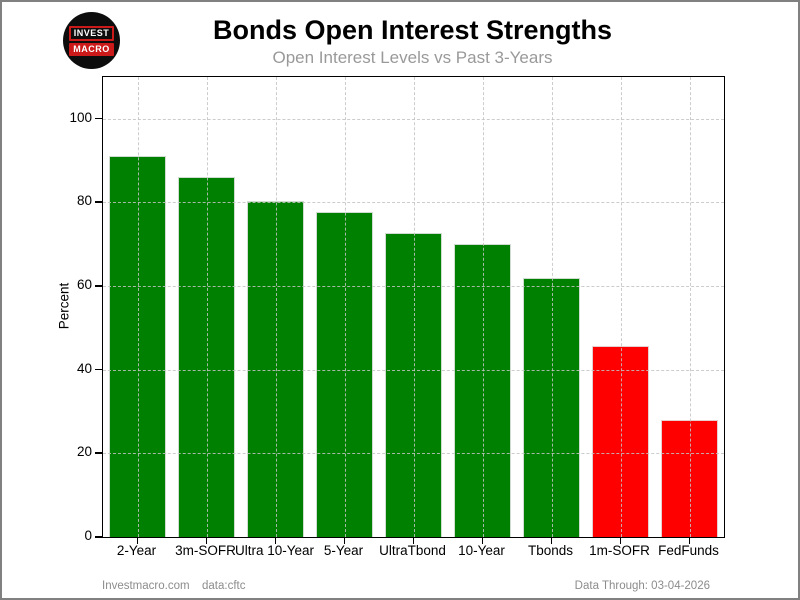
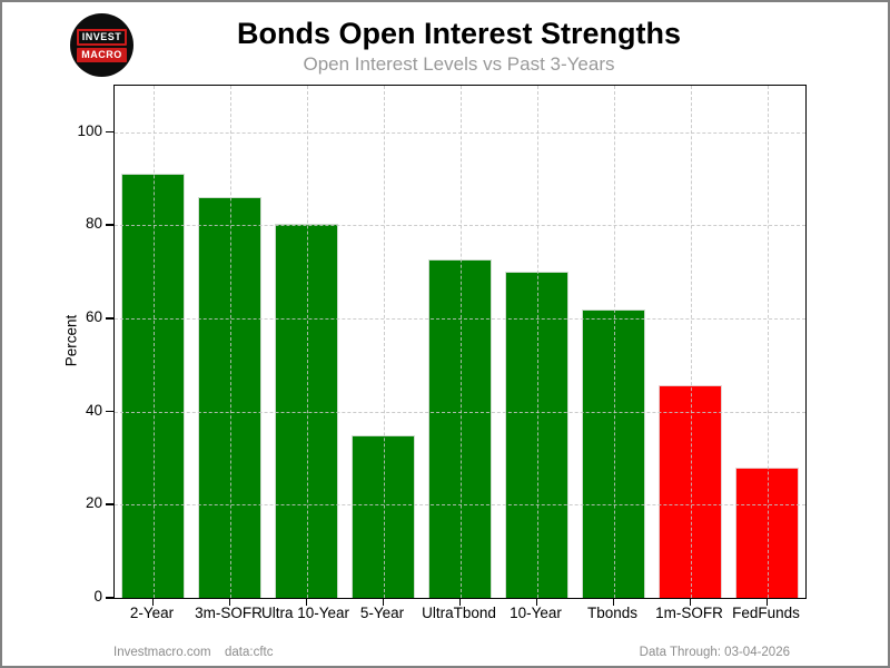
5-Year: 78 -> 35
